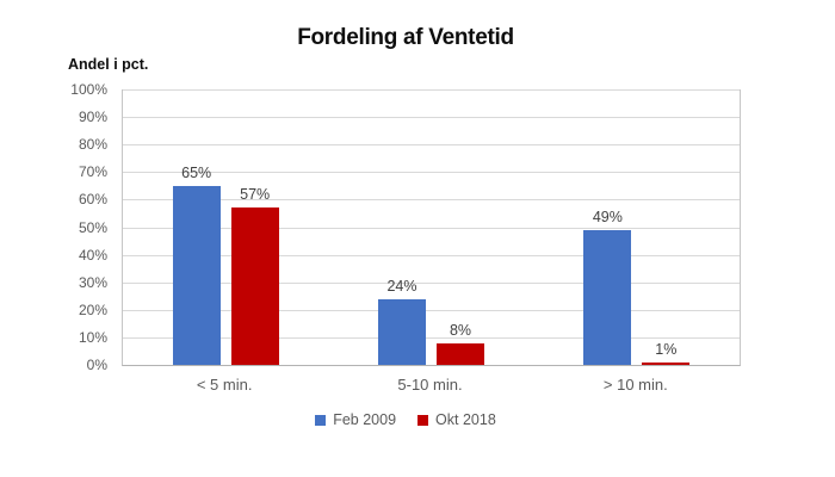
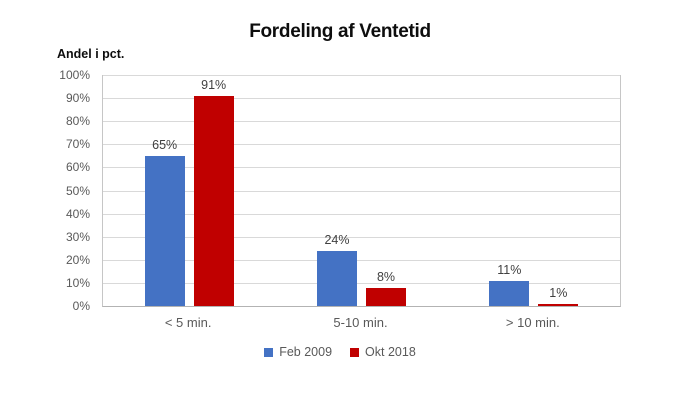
Okt 2018/< 5 min.: 57% -> 91%
Feb 2009/> 10 min.: 49% -> 11%
